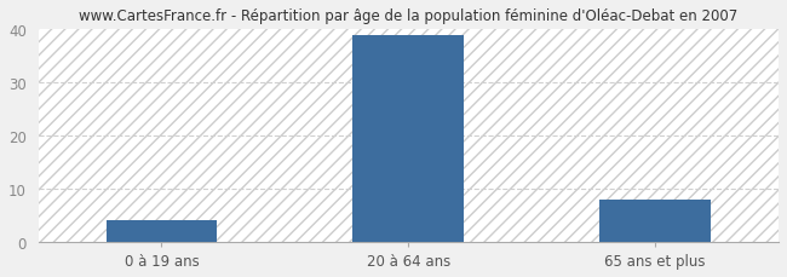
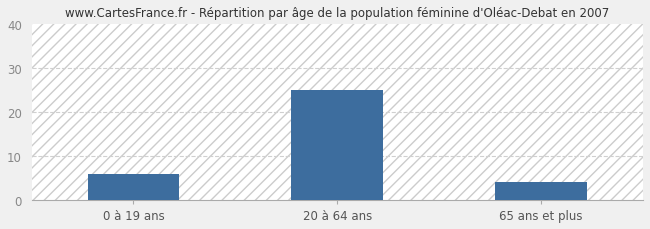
0 à 19 ans: 4 -> 6
20 à 64 ans: 39 -> 25
65 ans et plus: 8 -> 4
